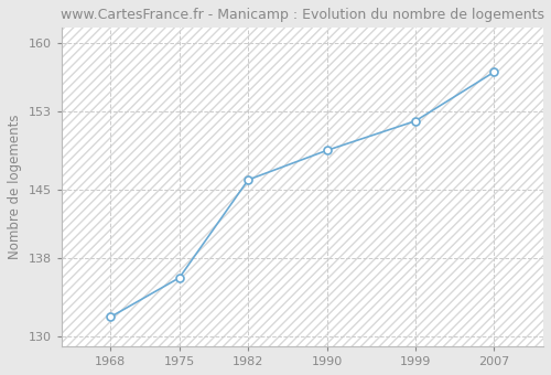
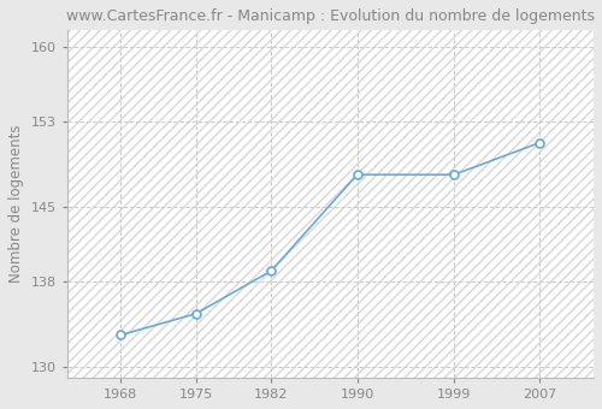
1968: 132 -> 133
1975: 136 -> 135
1982: 146 -> 139
1990: 149 -> 148
1999: 152 -> 148
2007: 157 -> 151
